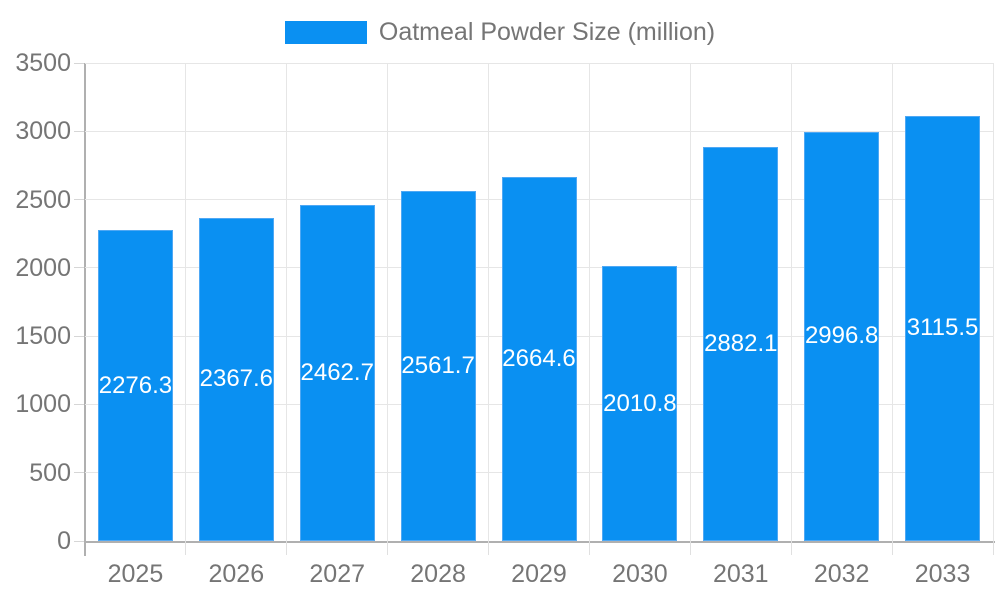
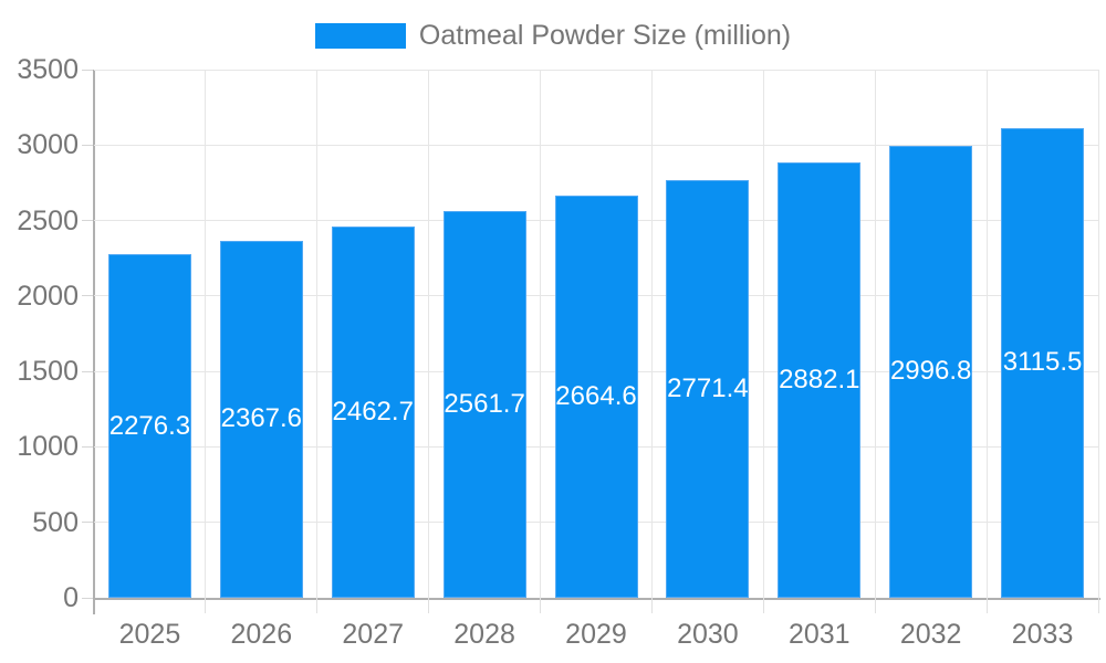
2030: 2010.8 -> 2771.4
